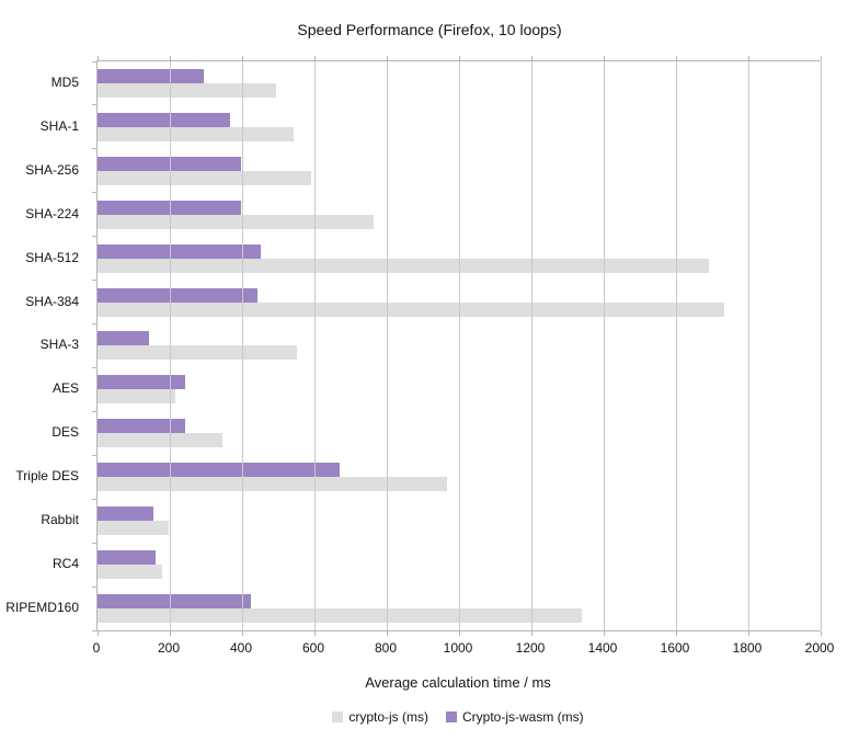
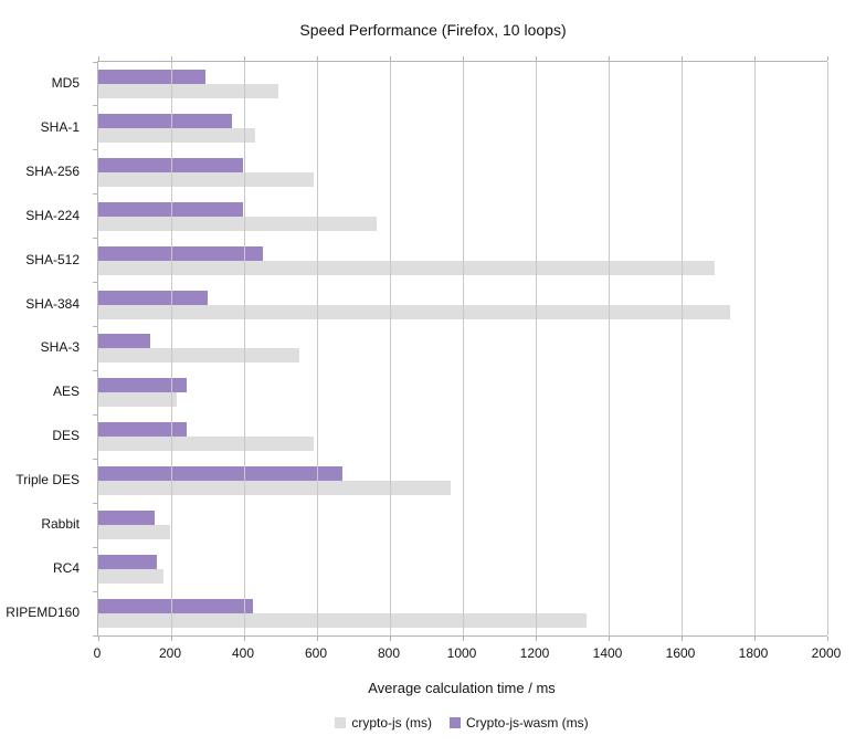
crypto-js (ms)/SHA-1: 540 -> 430
Crypto-js-wasm (ms)/SHA-384: 440 -> 300
crypto-js (ms)/DES: 350 -> 590
